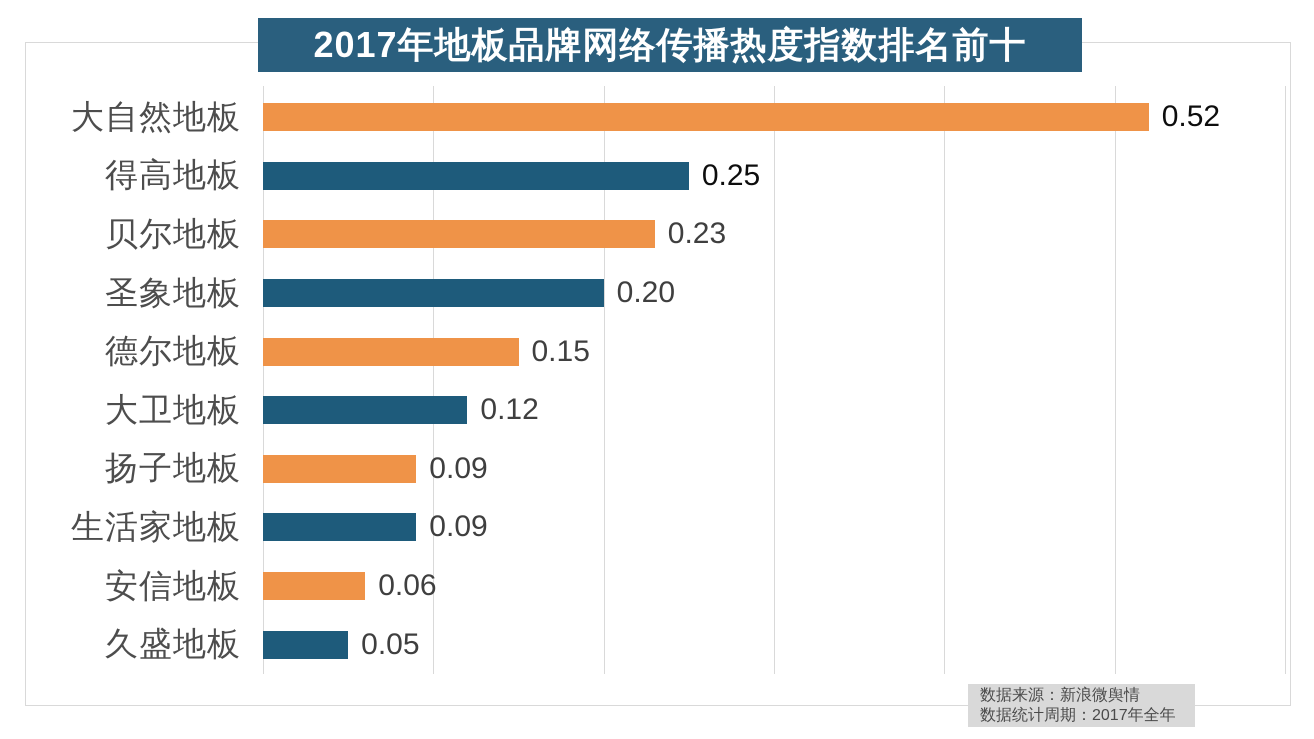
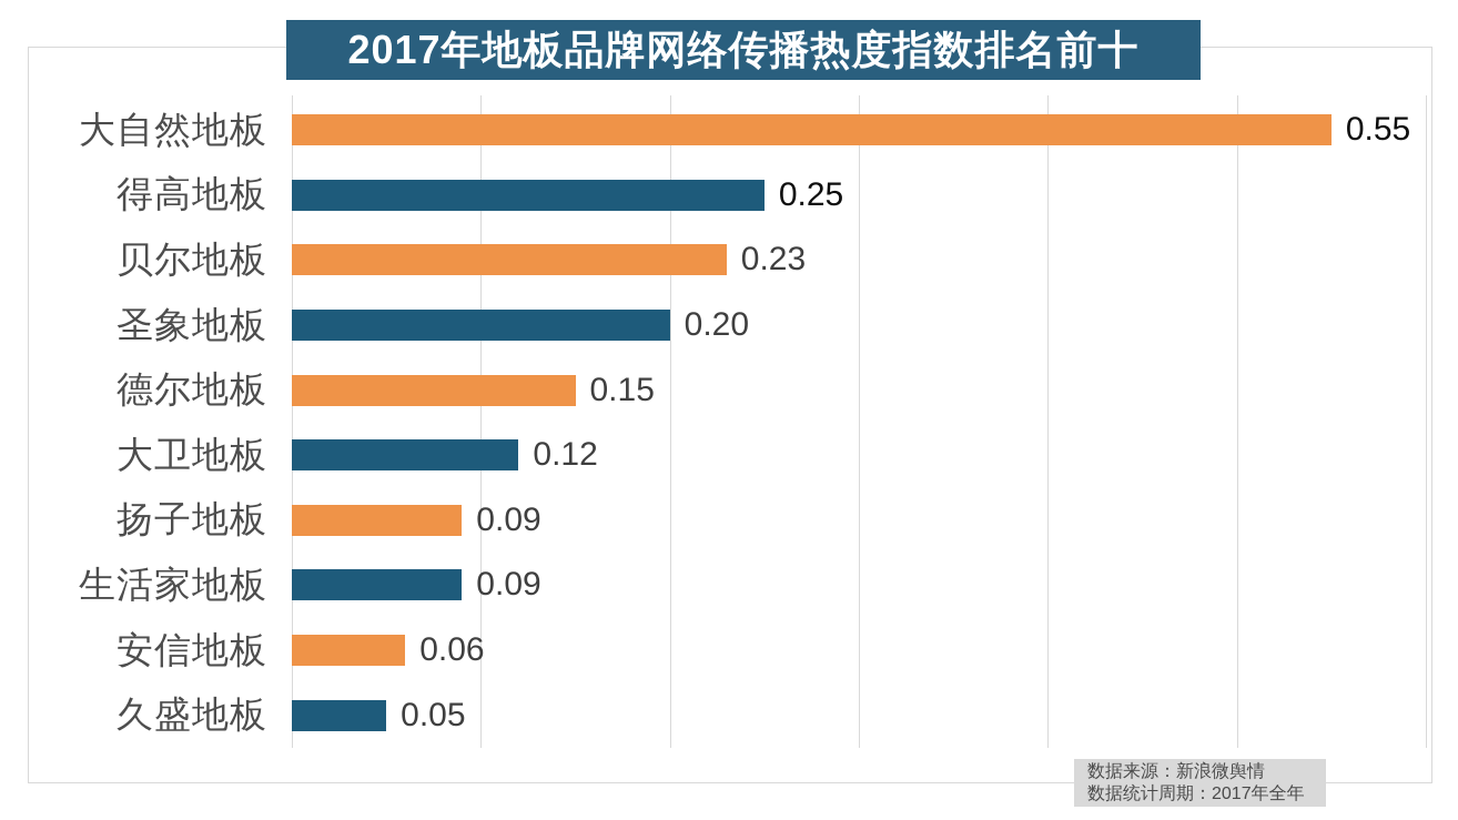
大自然地板: 0.52 -> 0.55
